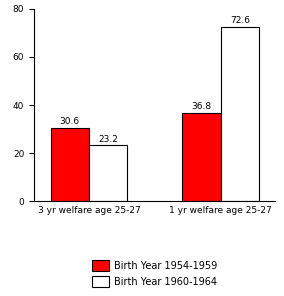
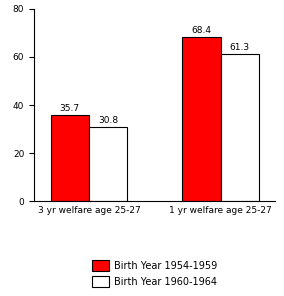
Birth Year 1954-1959/3 yr welfare age 25-27: 30.6 -> 35.7
Birth Year 1960-1964/3 yr welfare age 25-27: 23.2 -> 30.8
Birth Year 1954-1959/1 yr welfare age 25-27: 36.8 -> 68.4
Birth Year 1960-1964/1 yr welfare age 25-27: 72.6 -> 61.3
